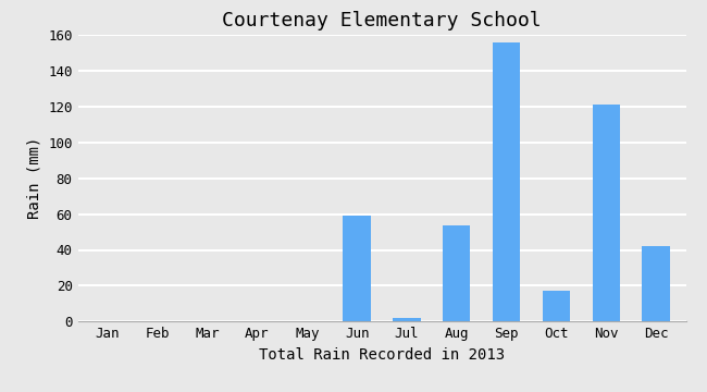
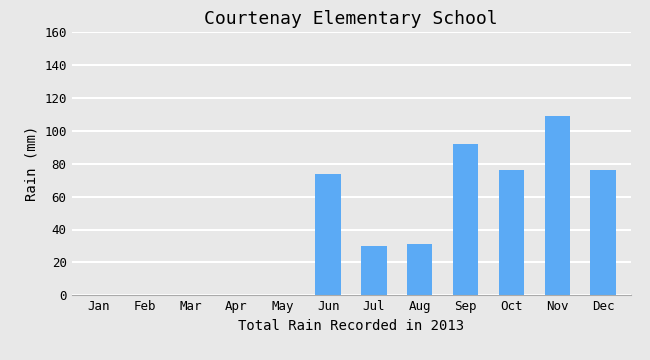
Jun: 59 -> 74
Jul: 2 -> 30
Aug: 54 -> 31
Sep: 156 -> 92
Oct: 17 -> 76
Nov: 121 -> 109
Dec: 42 -> 76
